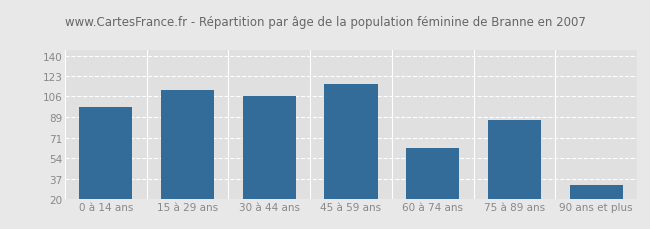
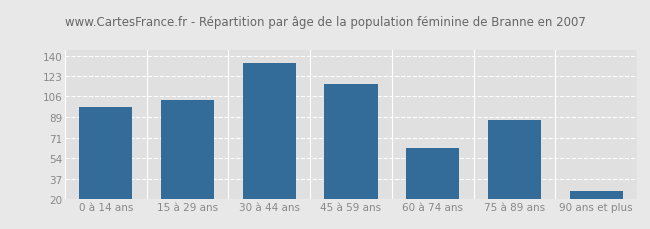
15 à 29 ans: 111 -> 103
30 à 44 ans: 106 -> 134
90 ans et plus: 32 -> 27
